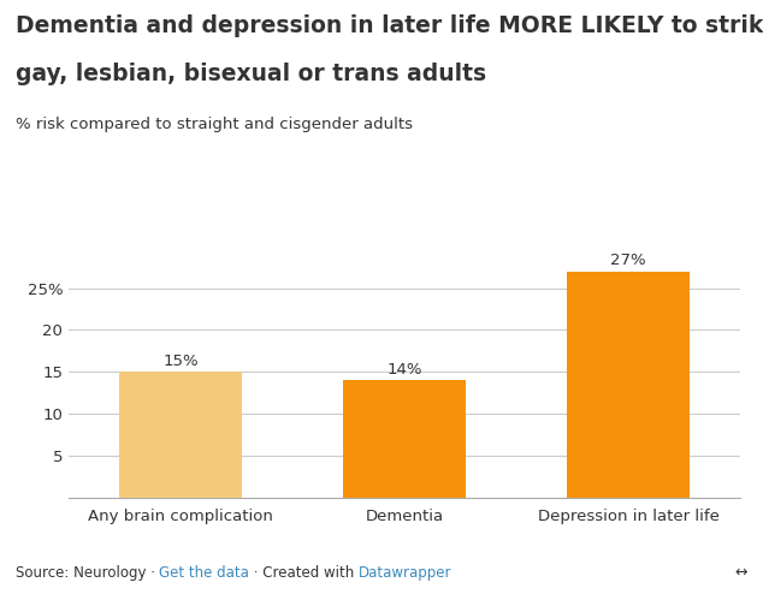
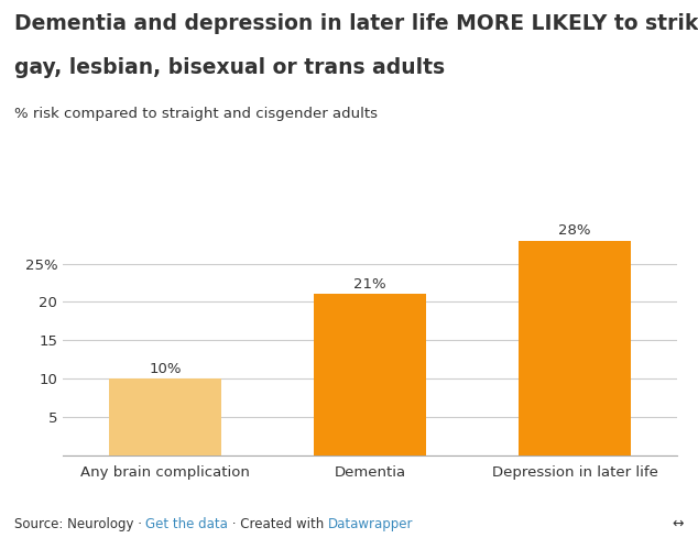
Any brain complication: 15% -> 10%
Dementia: 14% -> 21%
Depression in later life: 27% -> 28%
